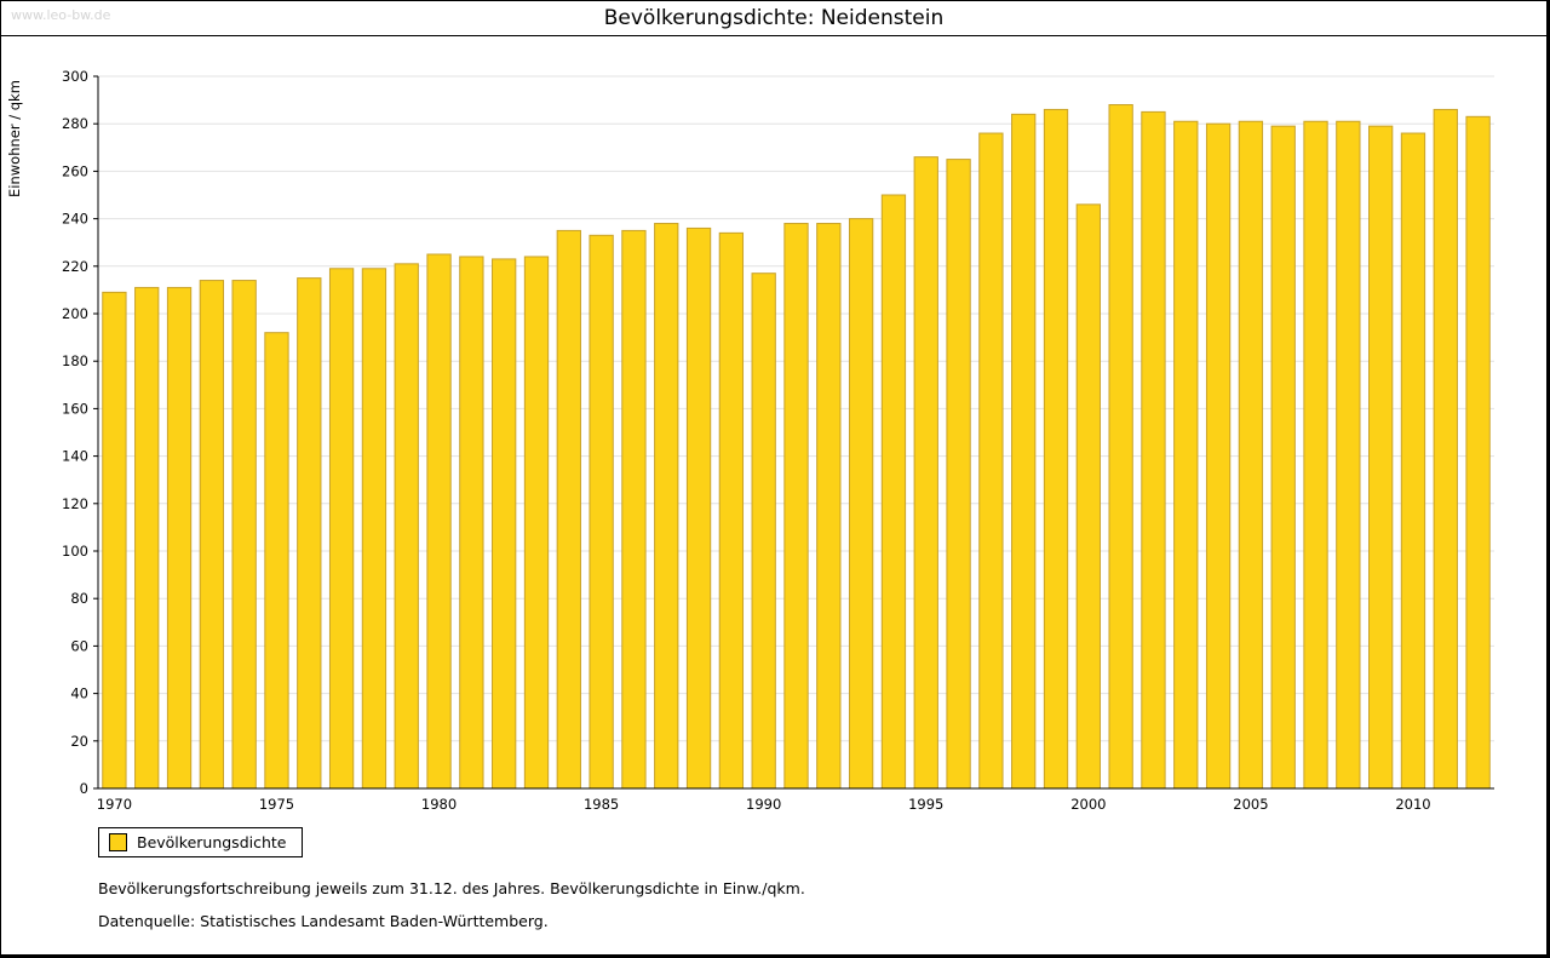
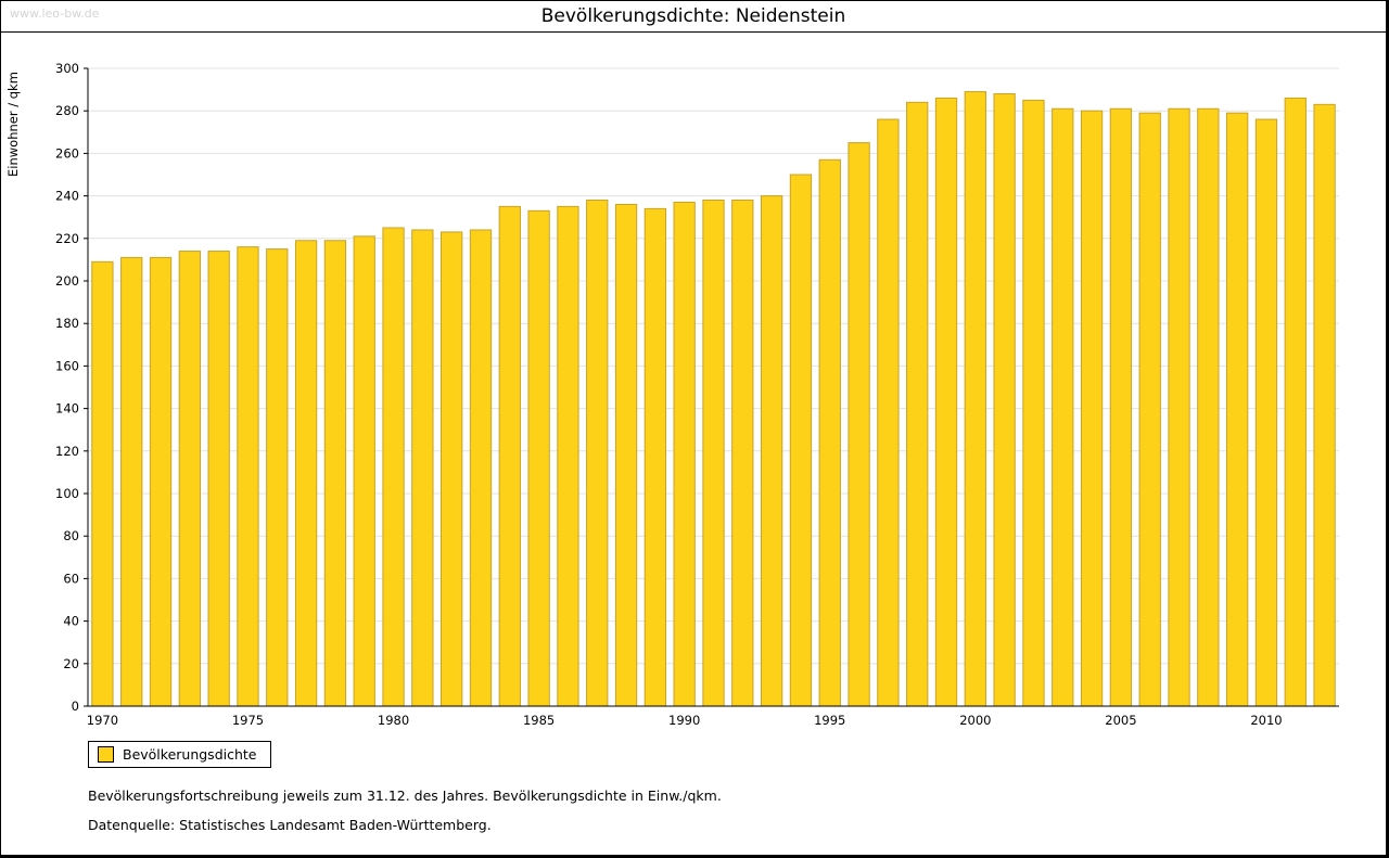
1975: 192 -> 216
1990: 217 -> 237
1995: 266 -> 257
2000: 246 -> 289
